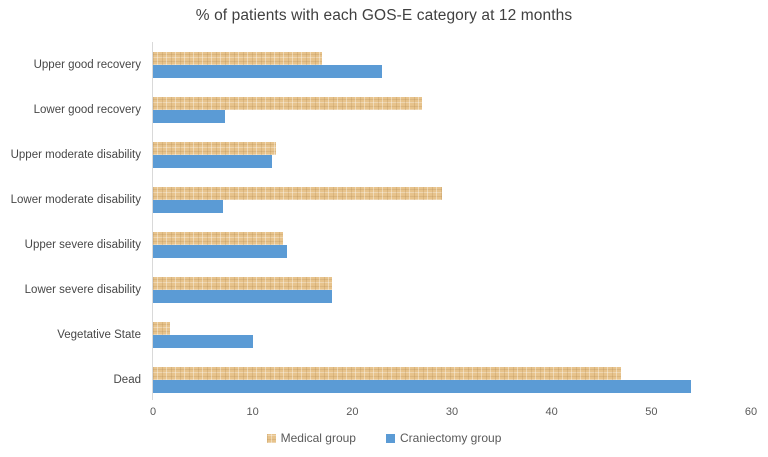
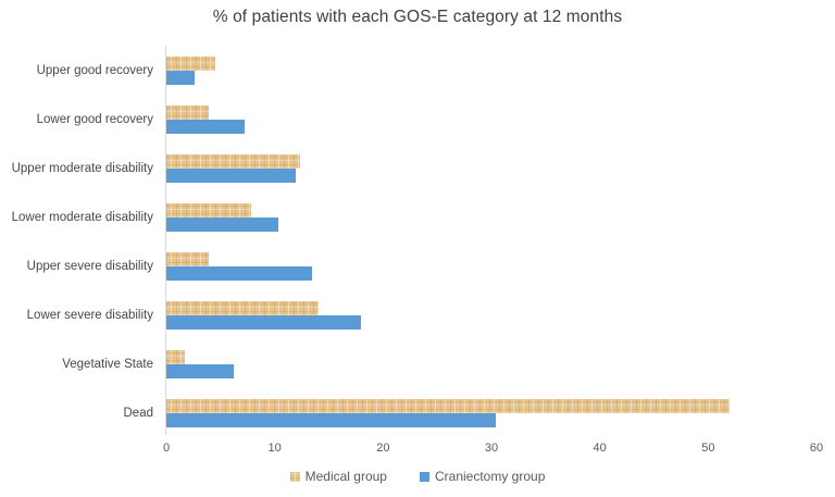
Medical group/Upper good recovery: 17 -> 4
Craniectomy group/Upper good recovery: 23 -> 3
Medical group/Lower good recovery: 27 -> 4
Medical group/Lower moderate disability: 29 -> 8
Craniectomy group/Lower moderate disability: 7 -> 10
Medical group/Upper severe disability: 13 -> 4
Medical group/Lower severe disability: 18 -> 14
Craniectomy group/Vegetative State: 10 -> 6
Medical group/Dead: 47 -> 52
Craniectomy group/Dead: 54 -> 30
